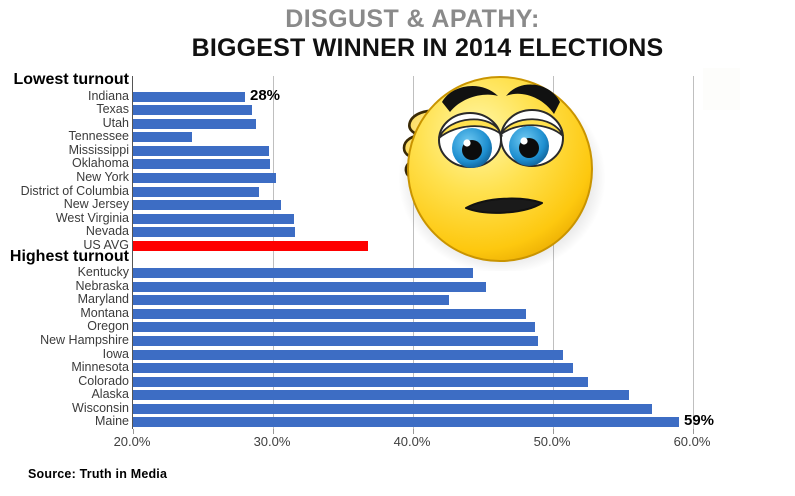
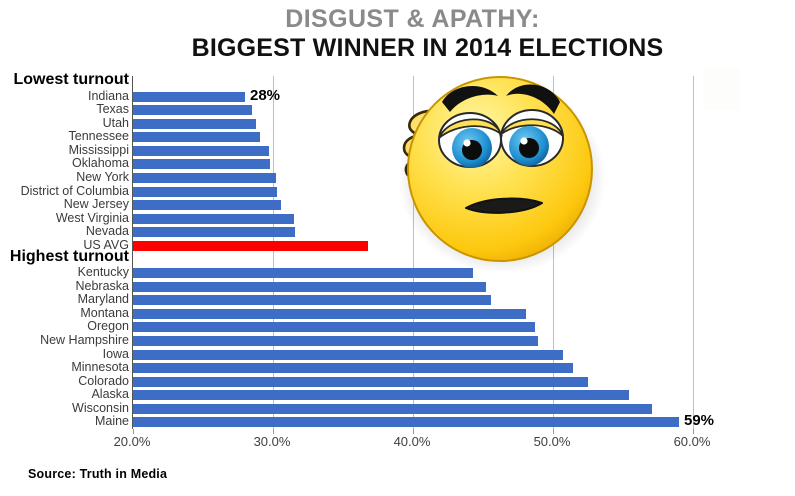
Tennessee: 24.2% -> 29.1%
District of Columbia: 29.0% -> 30.3%
Maryland: 42.6% -> 45.6%
